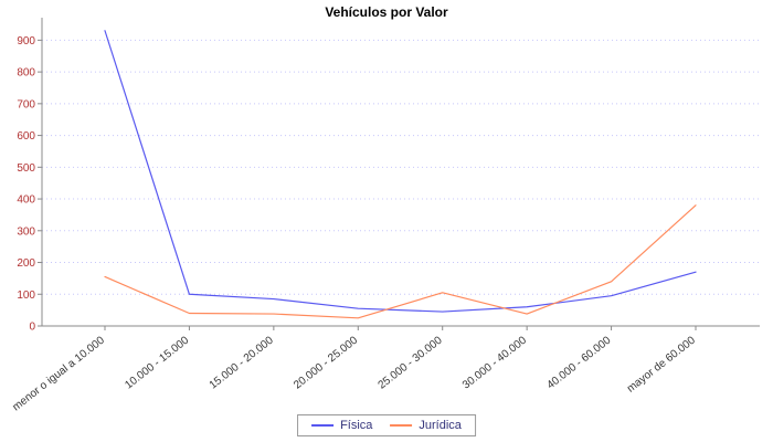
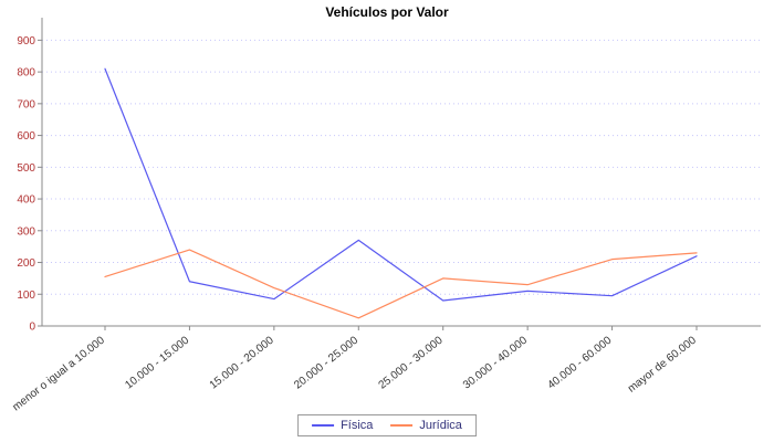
Física/menor o igual a 10.000: 930 -> 810
Física/10.000 - 15.000: 100 -> 140
Jurídica/10.000 - 15.000: 40 -> 240
Jurídica/15.000 - 20.000: 40 -> 120
Física/20.000 - 25.000: 60 -> 270
Física/25.000 - 30.000: 40 -> 80
Jurídica/25.000 - 30.000: 100 -> 150
Física/30.000 - 40.000: 60 -> 110
Jurídica/30.000 - 40.000: 40 -> 130
Jurídica/40.000 - 60.000: 140 -> 210
Física/mayor de 60.000: 170 -> 220
Jurídica/mayor de 60.000: 380 -> 230
